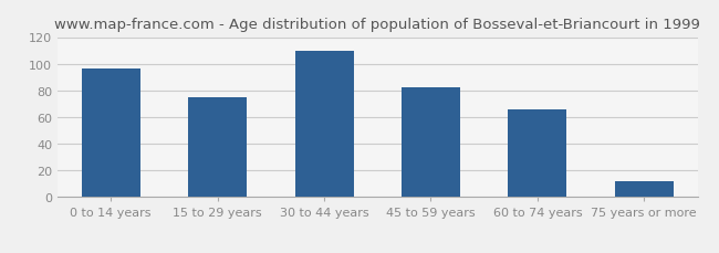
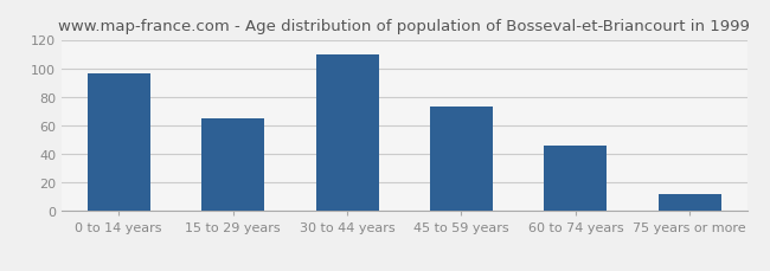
15 to 29 years: 75 -> 65
45 to 59 years: 82 -> 73
60 to 74 years: 66 -> 46
